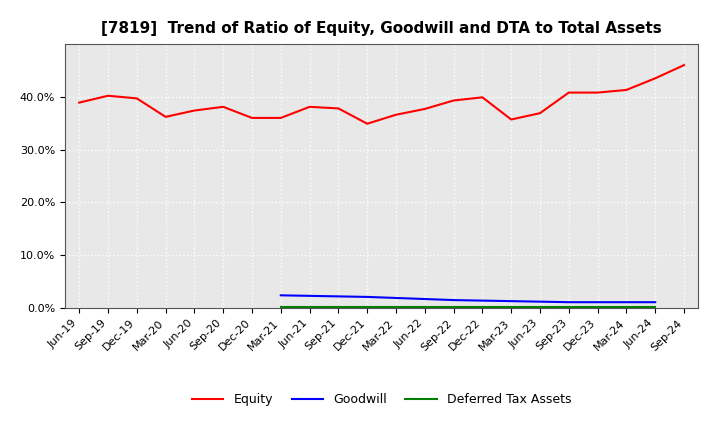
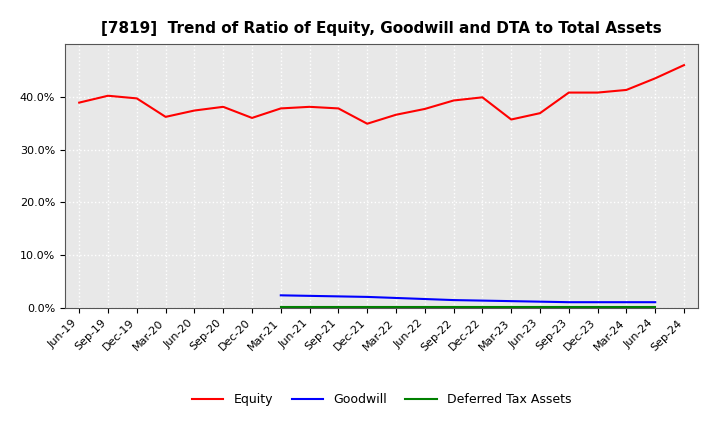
Equity/Mar-21: 36.0% -> 37.8%
